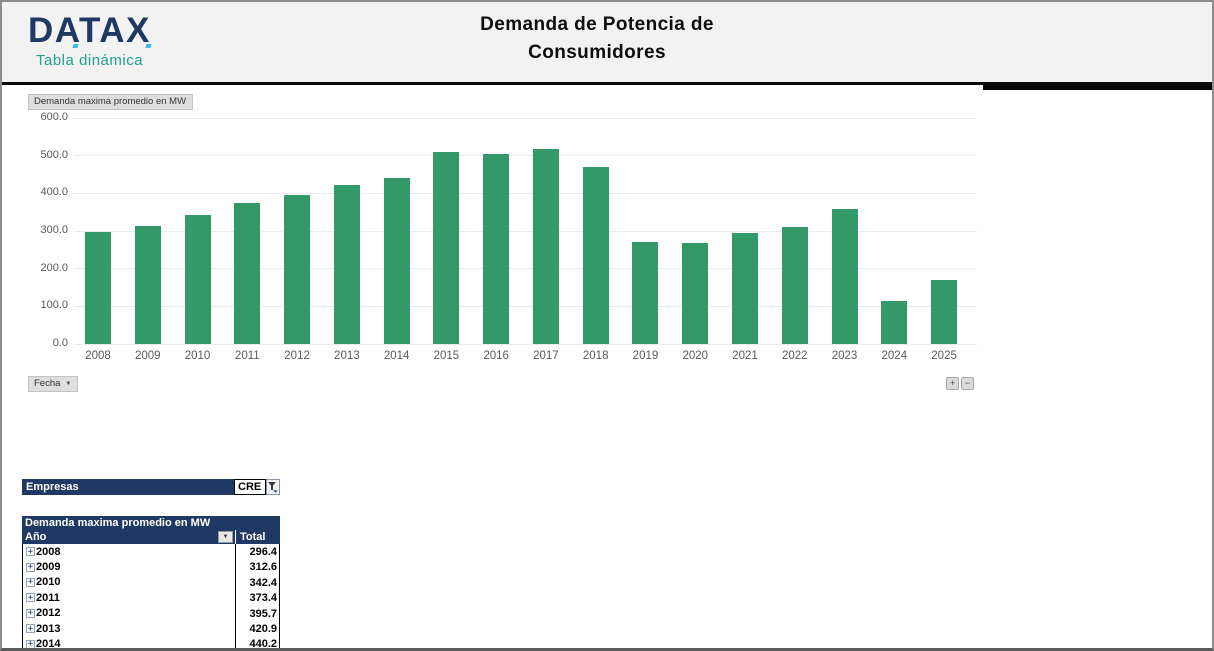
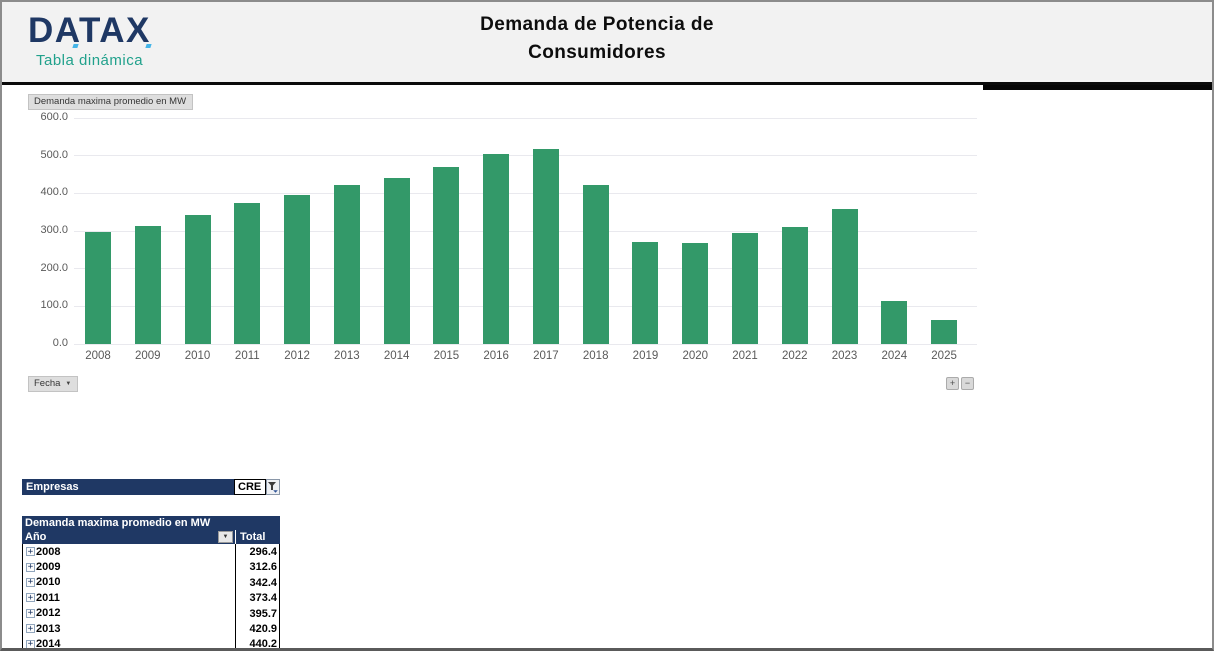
2015: 510 -> 470
2018: 470 -> 420
2025: 170 -> 60
